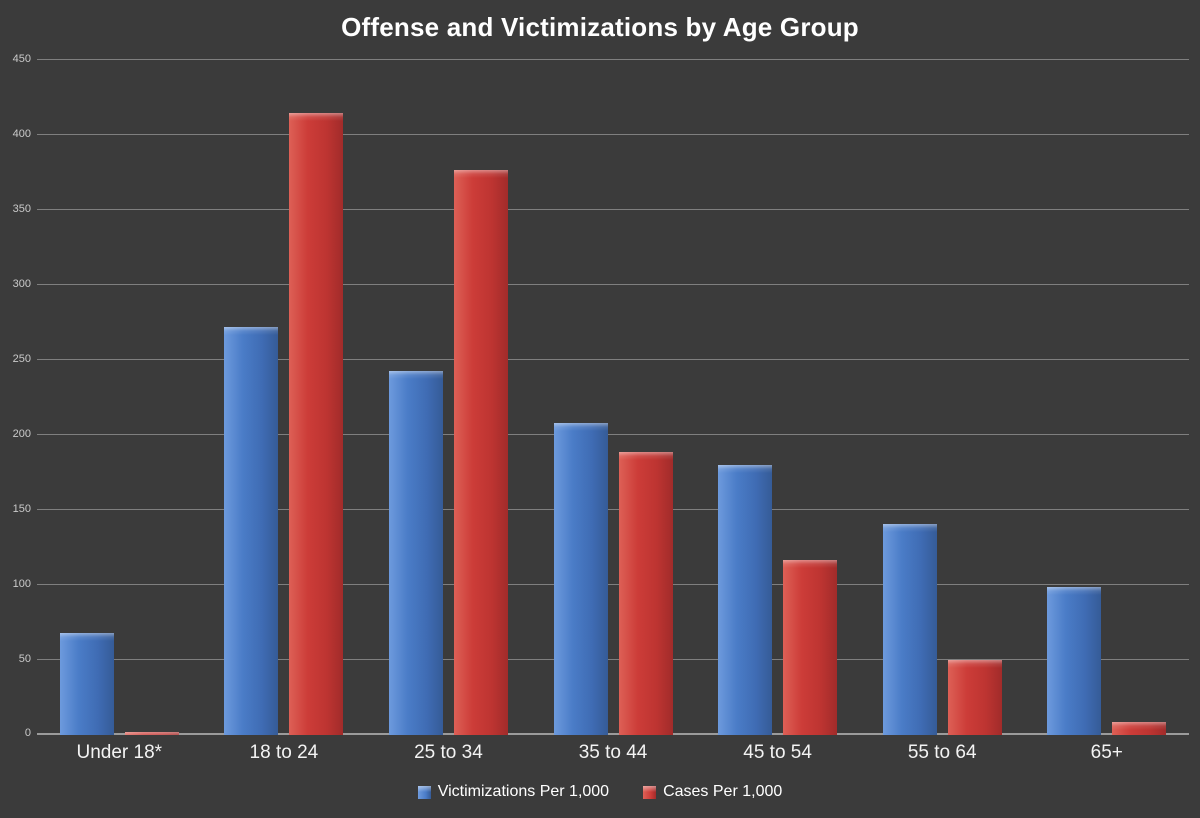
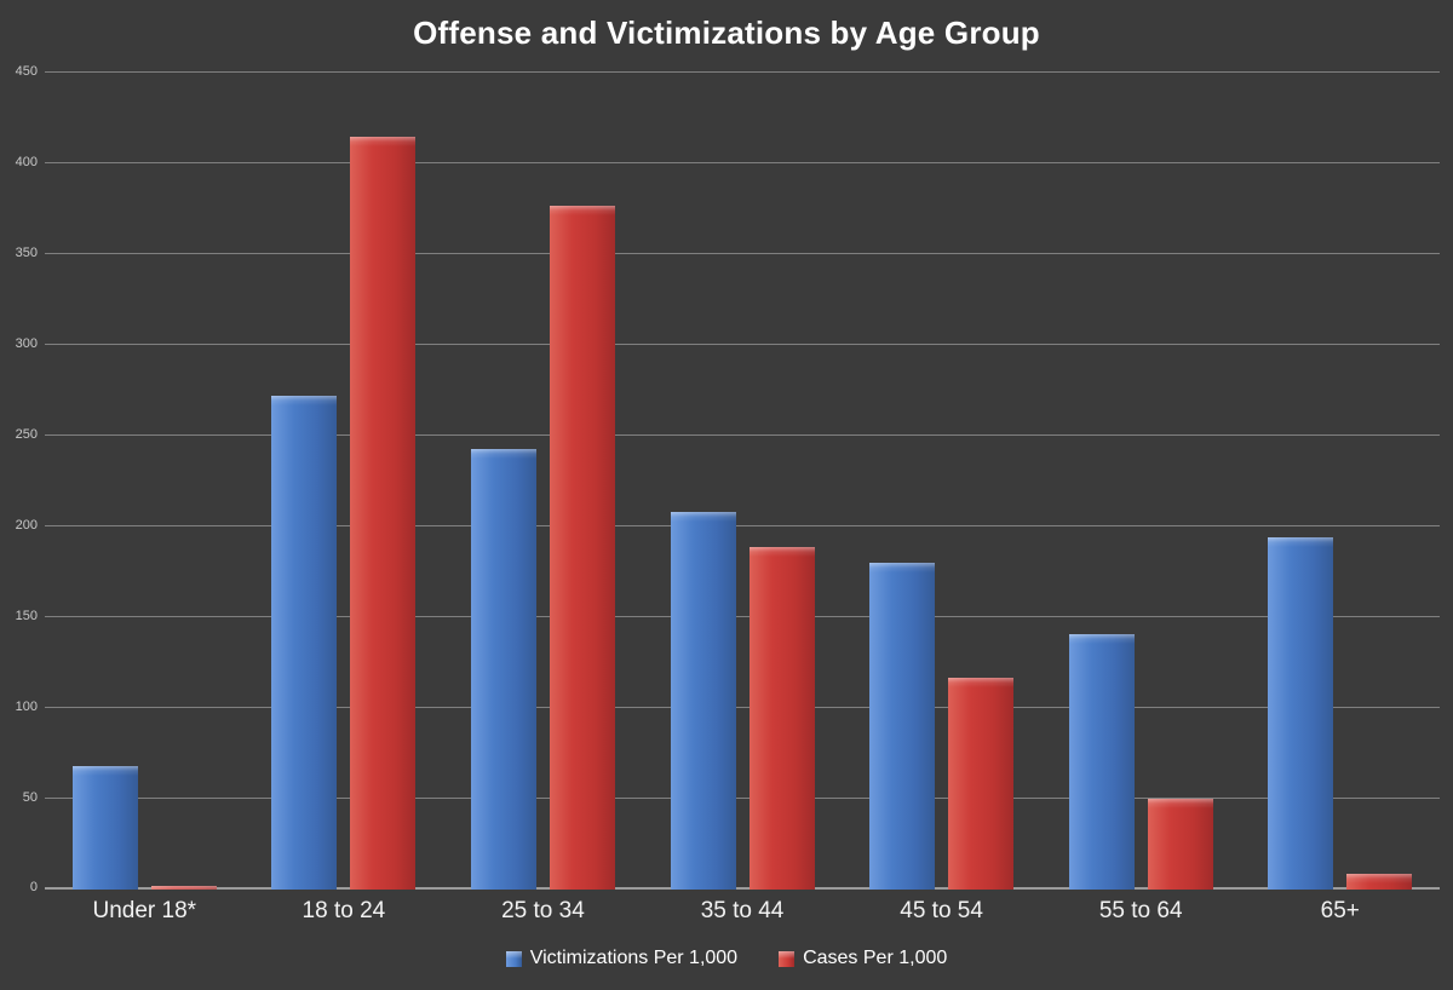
Victimizations Per 1,000/65+: 99 -> 194
